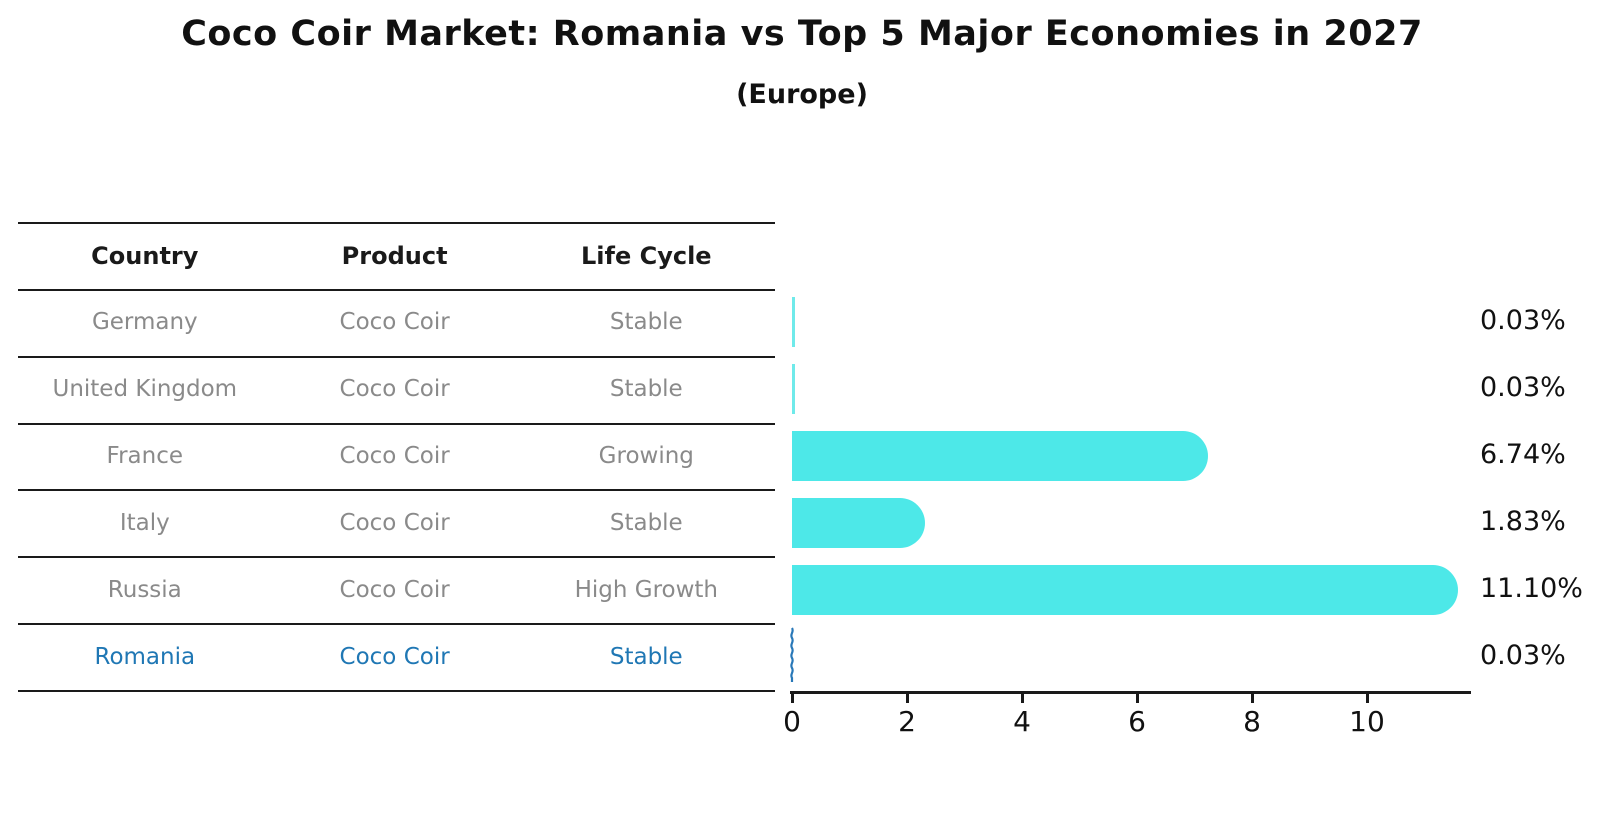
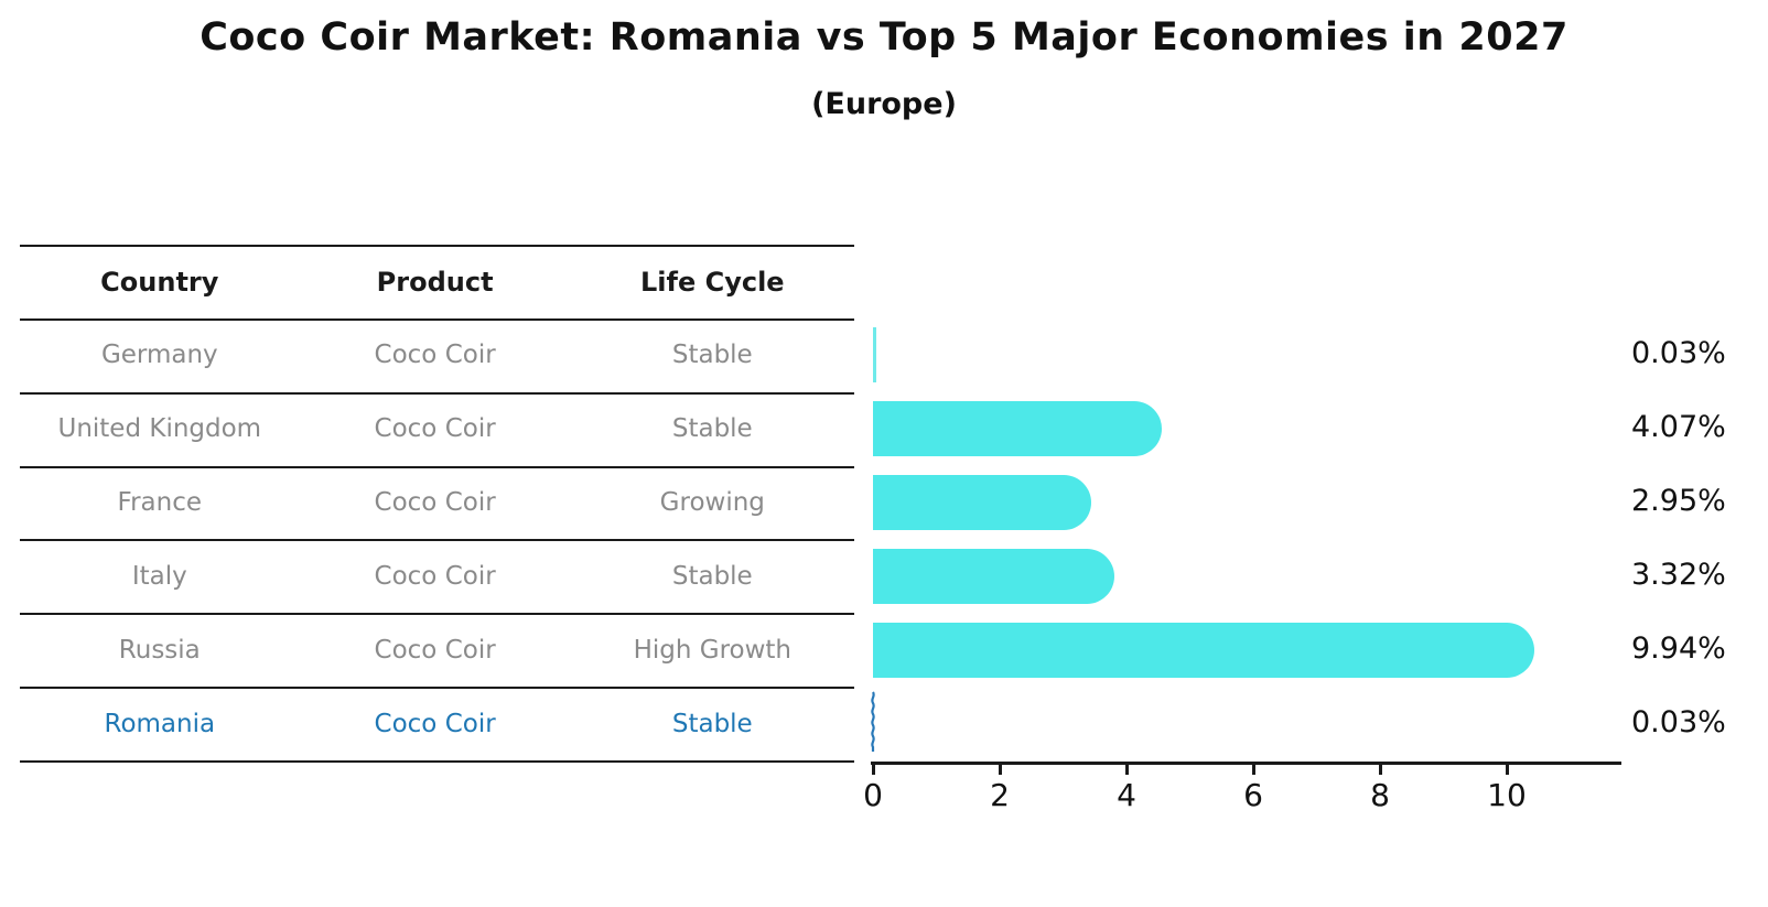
United Kingdom: 0.03% -> 4.07%
France: 6.74% -> 2.95%
Italy: 1.83% -> 3.32%
Russia: 11.10% -> 9.94%
